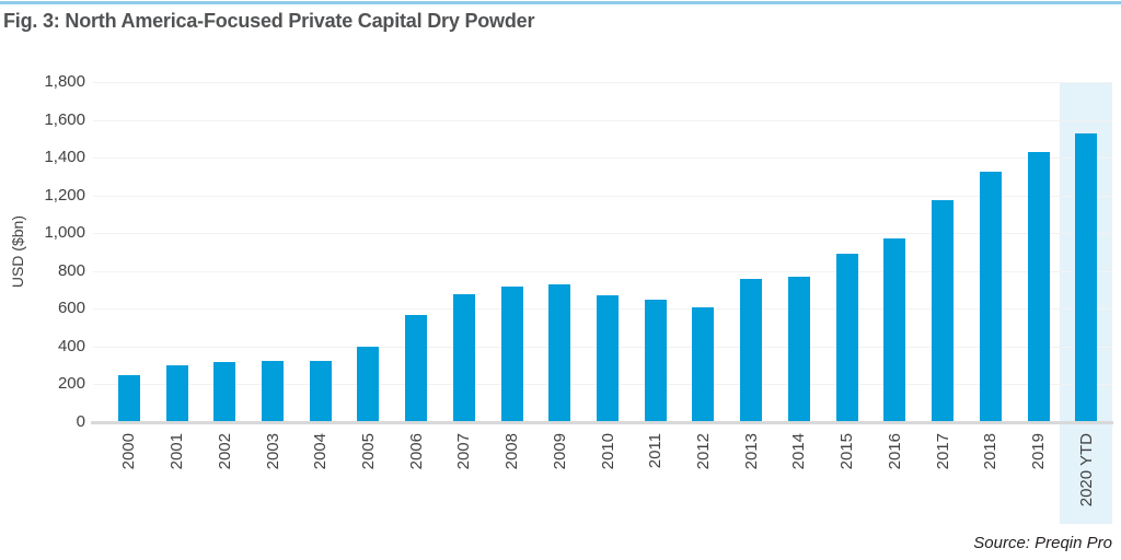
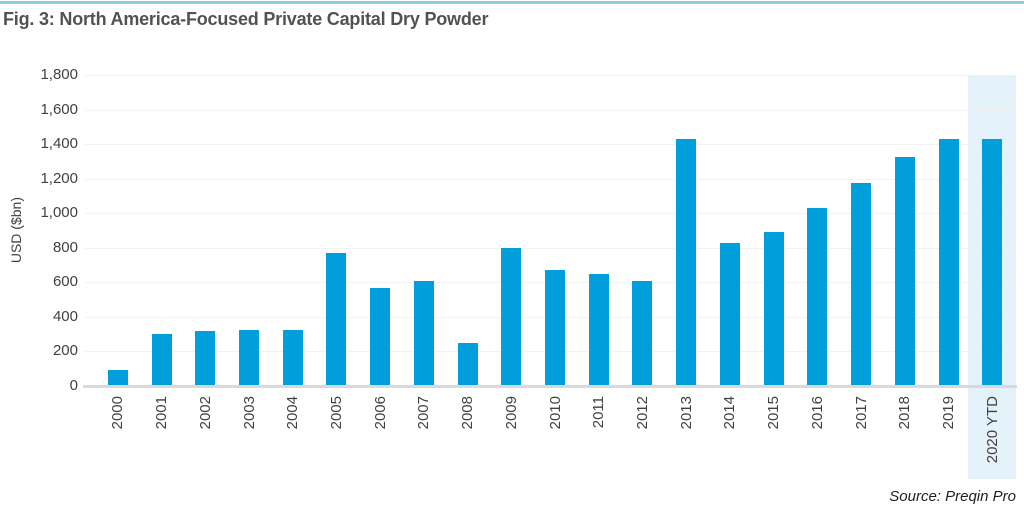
2000: 250 -> 90
2005: 400 -> 770
2007: 680 -> 610
2008: 720 -> 250
2009: 730 -> 800
2013: 760 -> 1430
2014: 770 -> 830
2016: 970 -> 1030
2020 YTD: 1530 -> 1430
